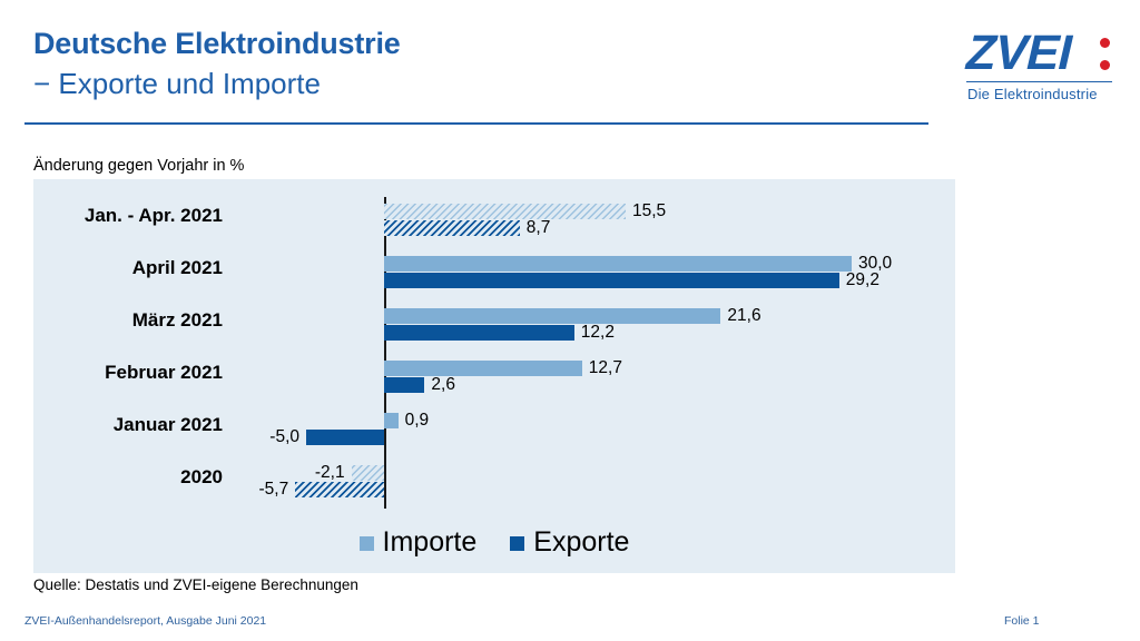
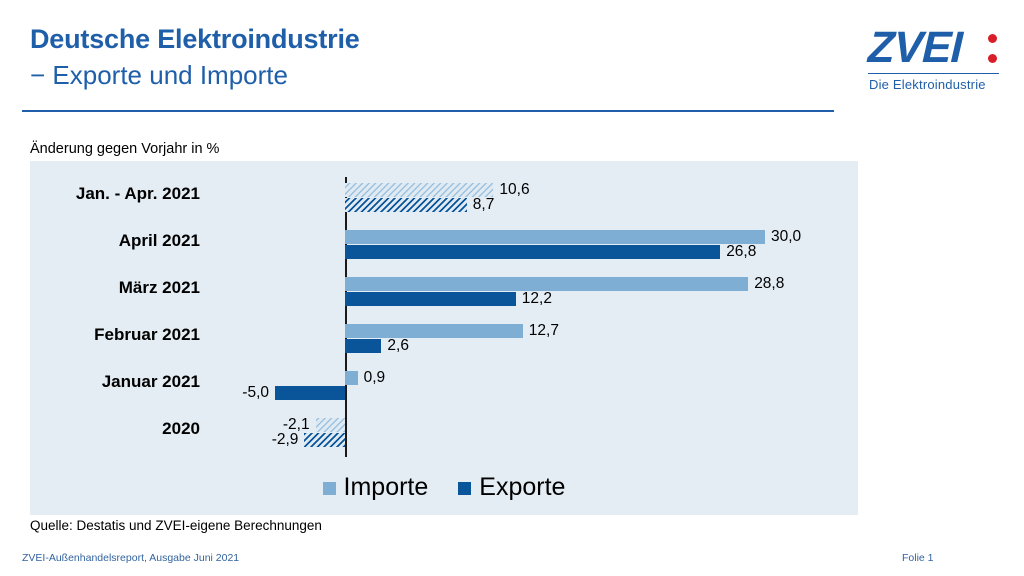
Importe/Jan. - Apr. 2021: 15,5 -> 10,6
Exporte/April 2021: 29,2 -> 26,8
Importe/März 2021: 21,6 -> 28,8
Exporte/2020: -5,7 -> -2,9
